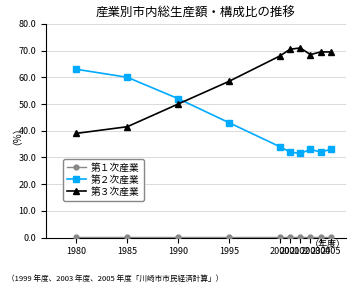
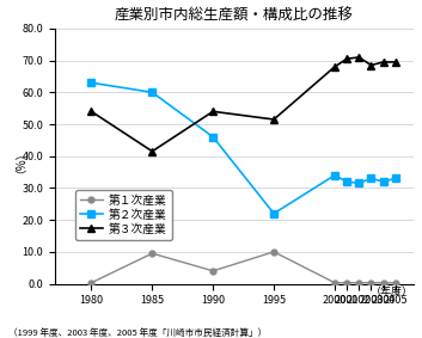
第３次産業/1980: 39.0 -> 54.0
第１次産業/1985: 0.3 -> 9.5
第１次産業/1990: 0.3 -> 4.0
第２次産業/1990: 52.0 -> 46.0
第３次産業/1990: 50.0 -> 54.0
第１次産業/1995: 0.3 -> 10.0
第２次産業/1995: 43.0 -> 22.0
第３次産業/1995: 58.5 -> 51.5
